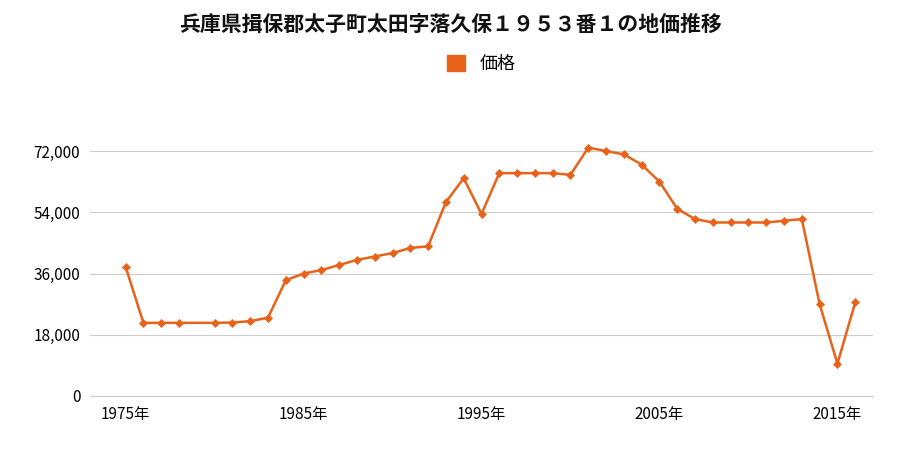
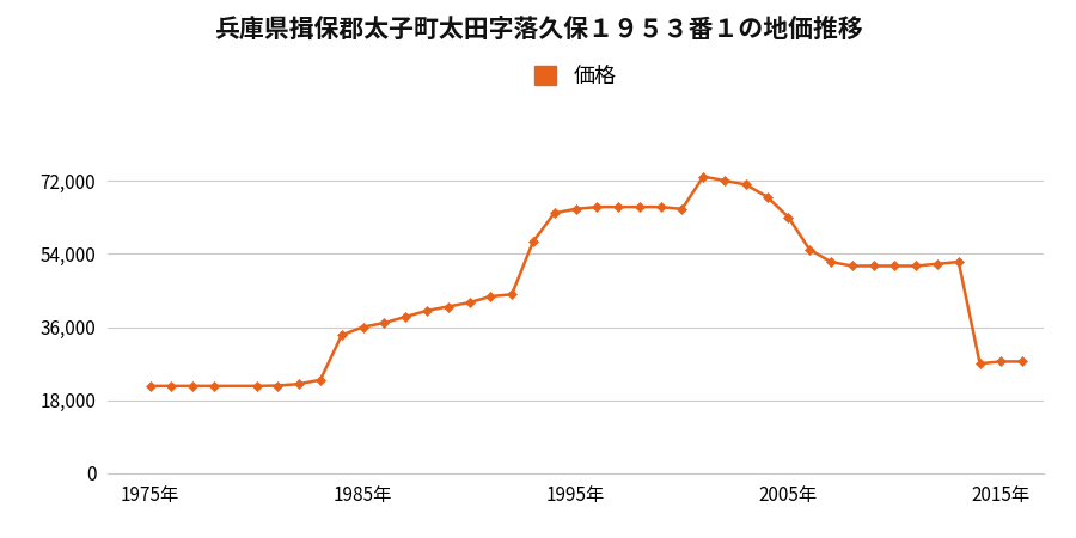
1975年: 38,000 -> 21,500
1995年: 53,500 -> 65,000
2015年: 9,500 -> 27,500
